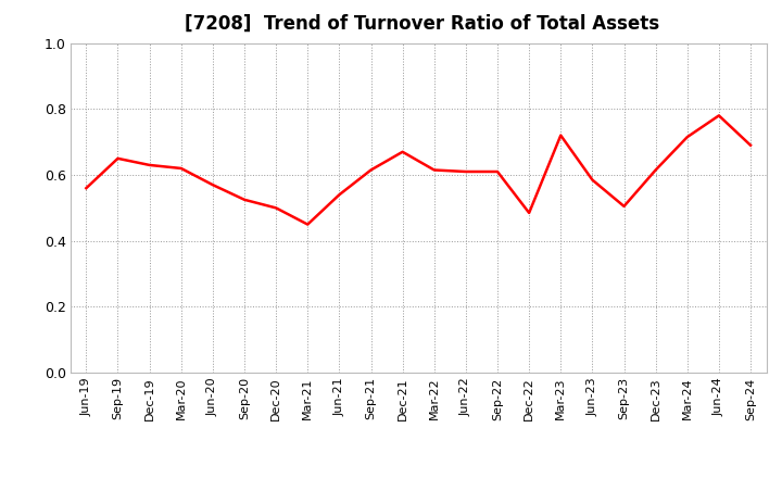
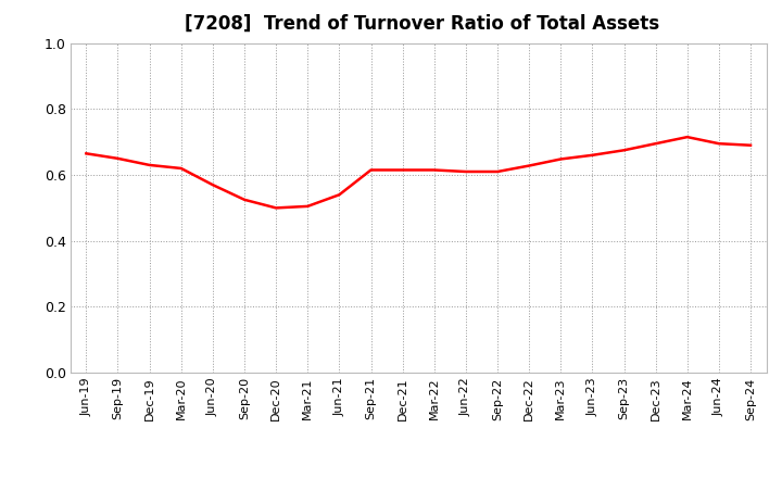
Jun-19: 0.560 -> 0.665
Mar-21: 0.450 -> 0.505
Dec-21: 0.670 -> 0.615
Dec-22: 0.485 -> 0.628
Mar-23: 0.720 -> 0.648
Jun-23: 0.585 -> 0.660
Sep-23: 0.505 -> 0.675
Dec-23: 0.615 -> 0.695
Jun-24: 0.780 -> 0.695
